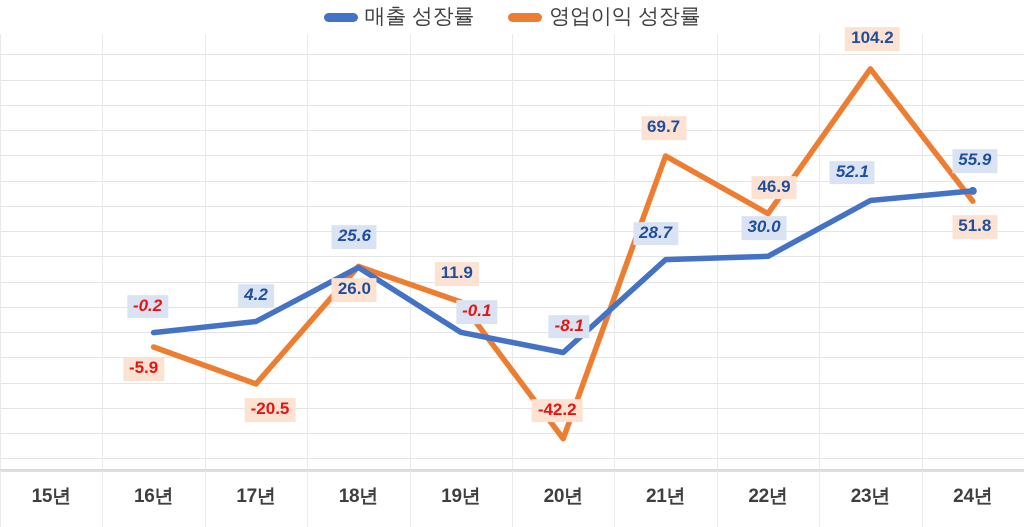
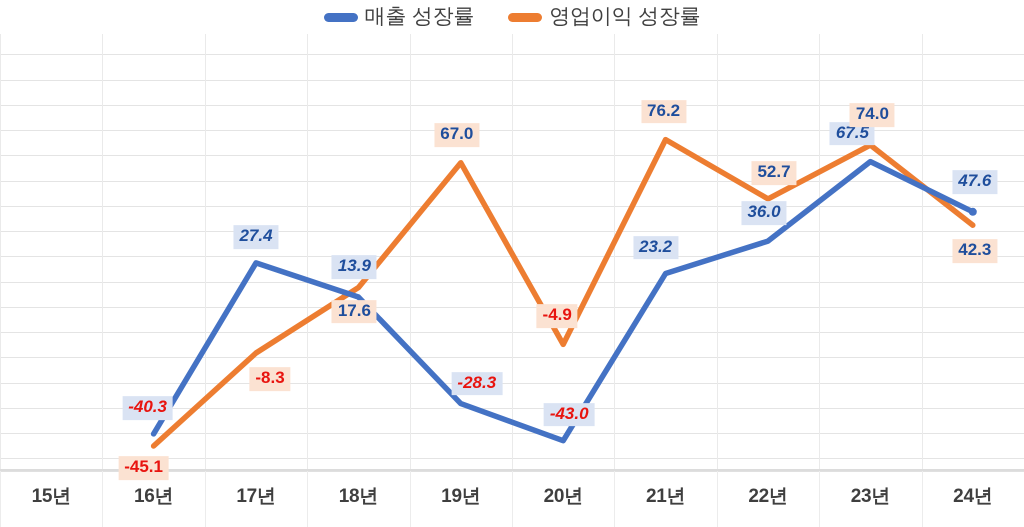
매출 성장률/16년: -0.2 -> -40.3
영업이익 성장률/16년: -5.9 -> -45.1
매출 성장률/17년: 4.2 -> 27.4
영업이익 성장률/17년: -20.5 -> -8.3
매출 성장률/18년: 25.6 -> 13.9
영업이익 성장률/18년: 26.0 -> 17.6
매출 성장률/19년: -0.1 -> -28.3
영업이익 성장률/19년: 11.9 -> 67.0
매출 성장률/20년: -8.1 -> -43.0
영업이익 성장률/20년: -42.2 -> -4.9
매출 성장률/21년: 28.7 -> 23.2
영업이익 성장률/21년: 69.7 -> 76.2
매출 성장률/22년: 30.0 -> 36.0
영업이익 성장률/22년: 46.9 -> 52.7
매출 성장률/23년: 52.1 -> 67.5
영업이익 성장률/23년: 104.2 -> 74.0
매출 성장률/24년: 55.9 -> 47.6
영업이익 성장률/24년: 51.8 -> 42.3
